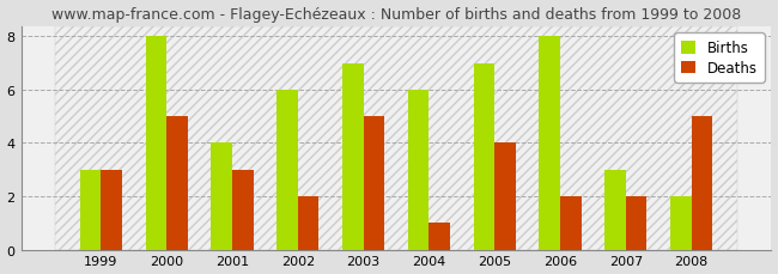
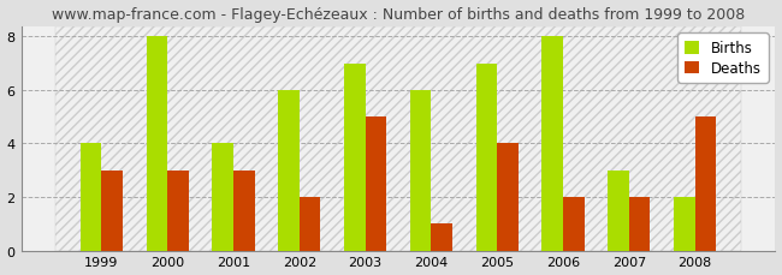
Births/1999: 3 -> 4
Deaths/2000: 5 -> 3
